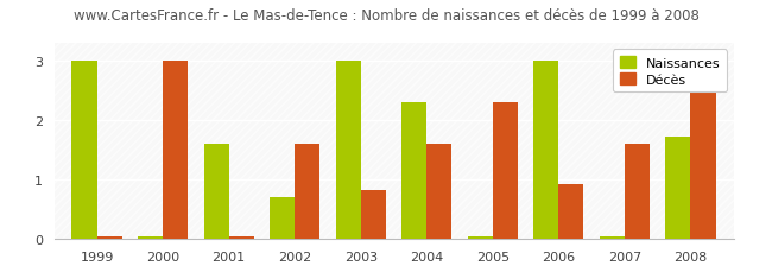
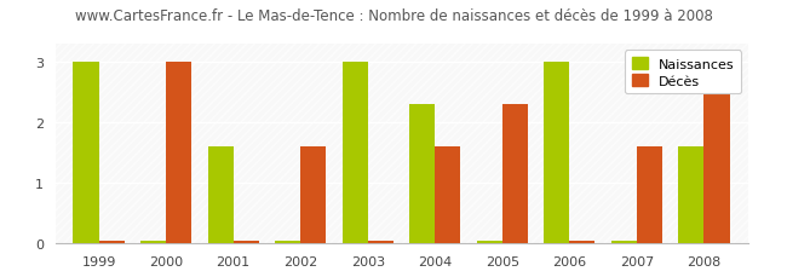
Naissances/2002: 0.70 -> 0.04
Décès/2003: 0.82 -> 0.04
Décès/2006: 0.92 -> 0.04
Naissances/2008: 1.72 -> 1.60
